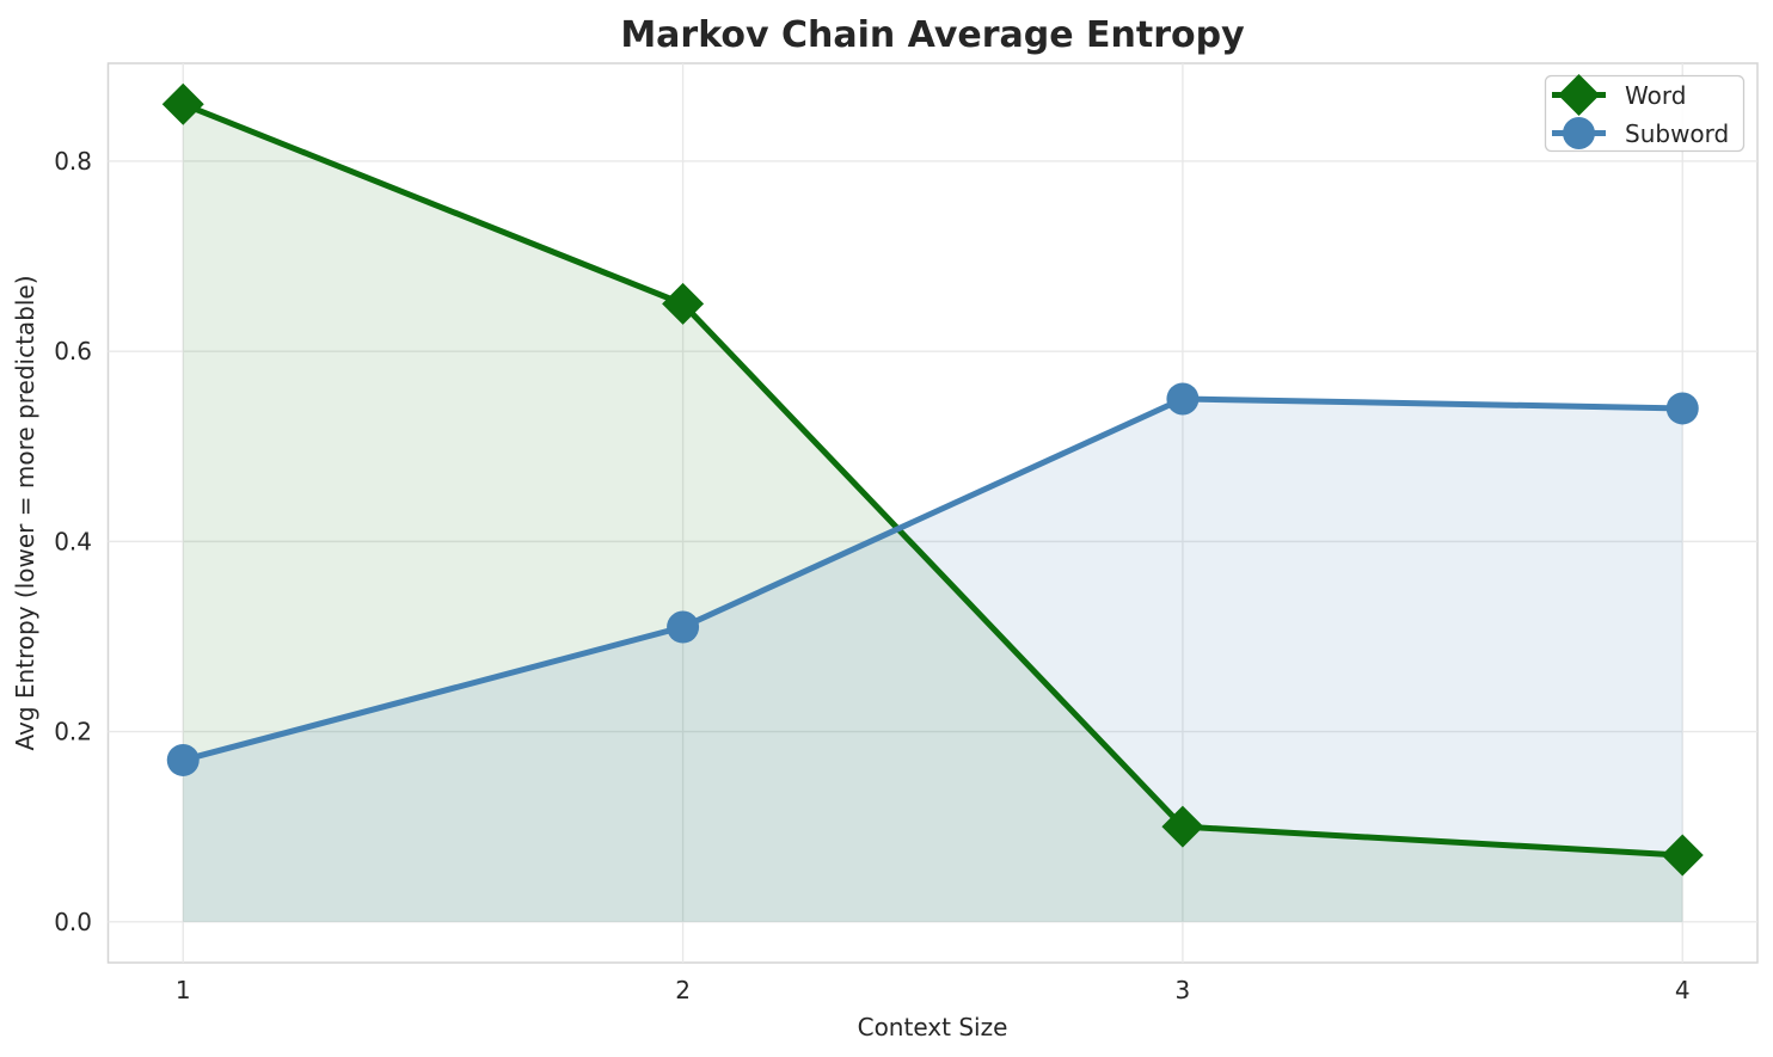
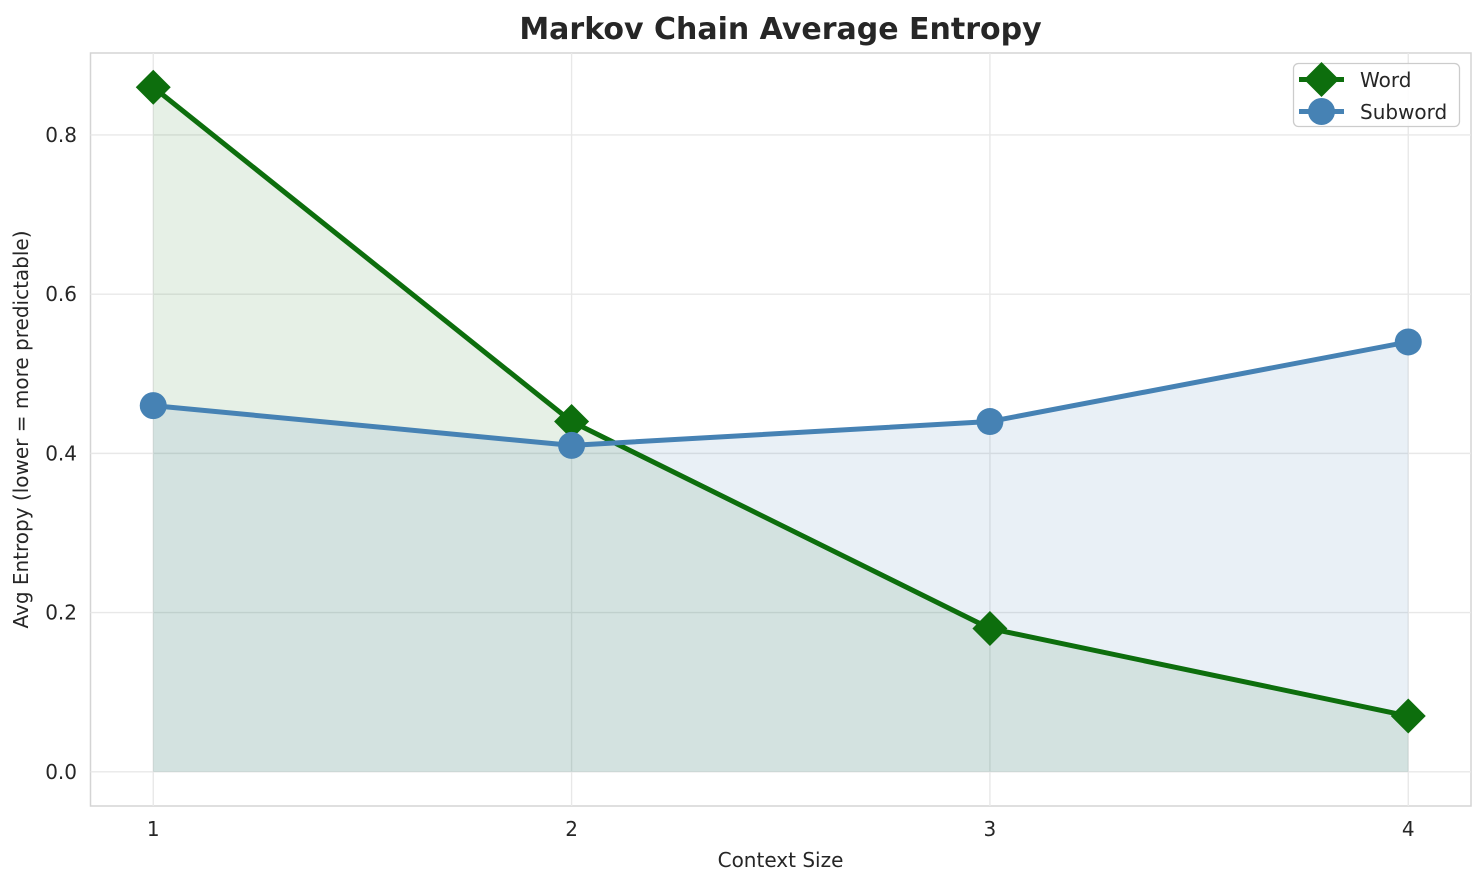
Subword/1: 0.17 -> 0.46
Word/2: 0.65 -> 0.44
Subword/2: 0.31 -> 0.41
Word/3: 0.10 -> 0.18
Subword/3: 0.55 -> 0.44
